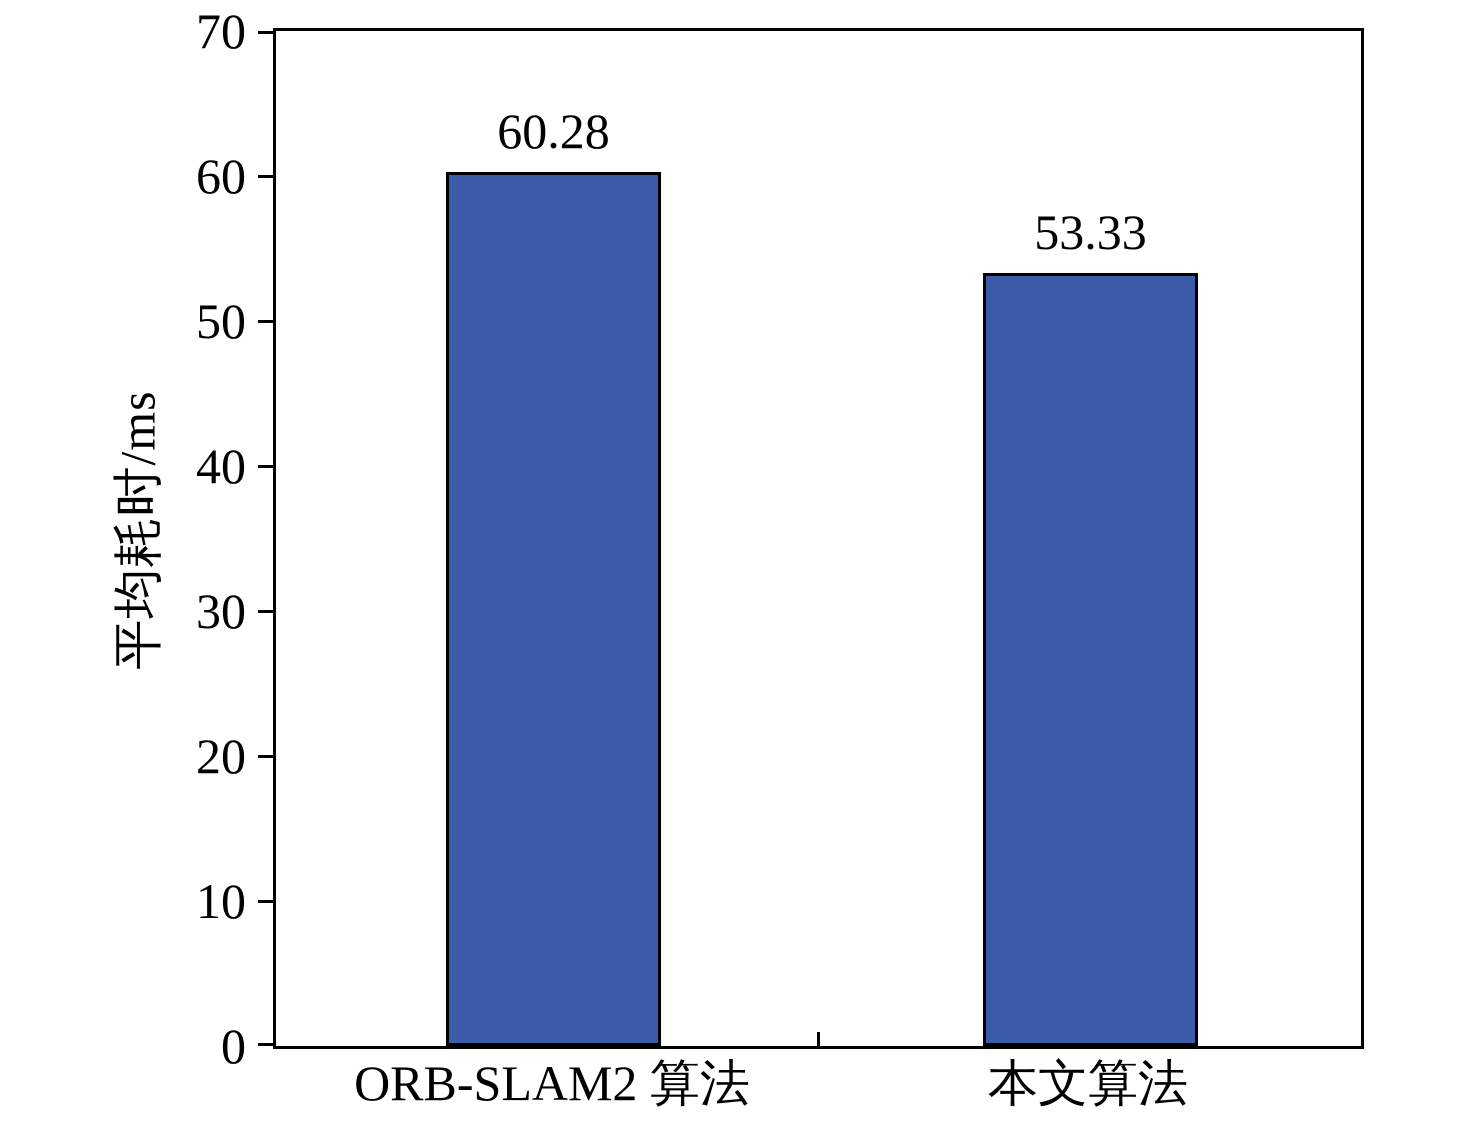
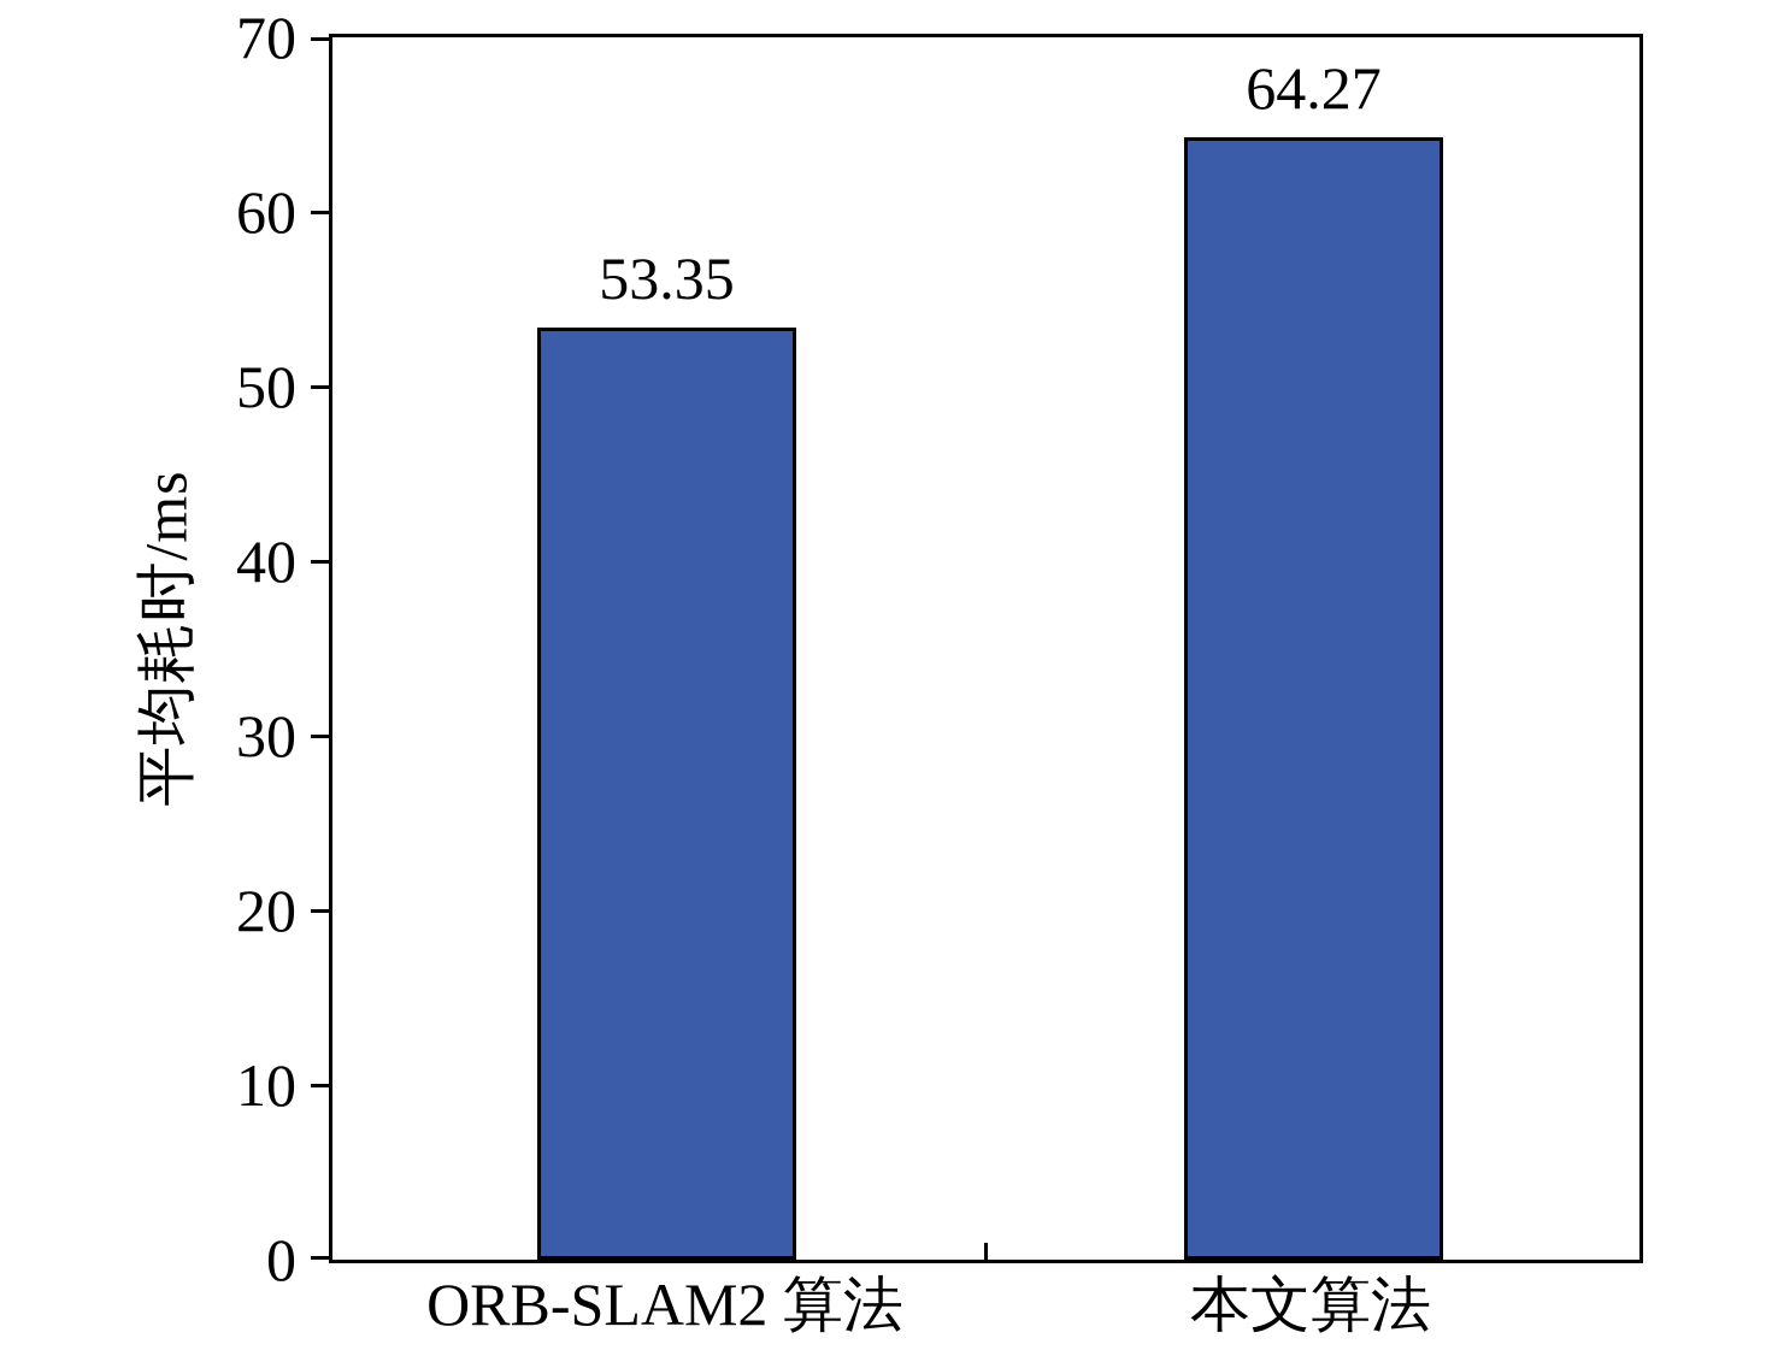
ORB-SLAM2 算法: 60.28 -> 53.35
本文算法: 53.33 -> 64.27
